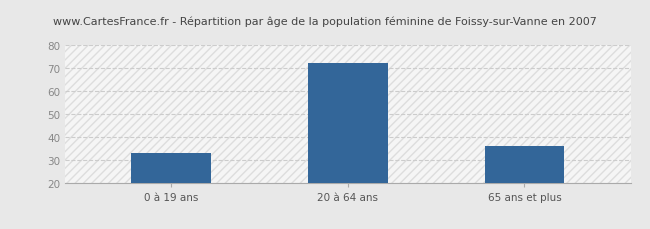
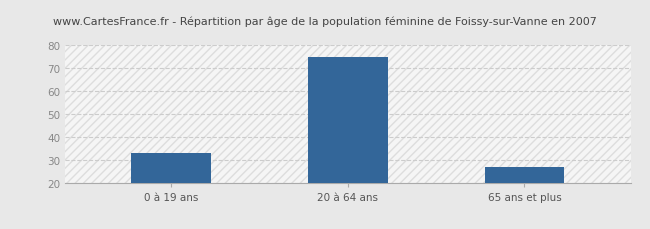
20 à 64 ans: 72 -> 75
65 ans et plus: 36 -> 27
